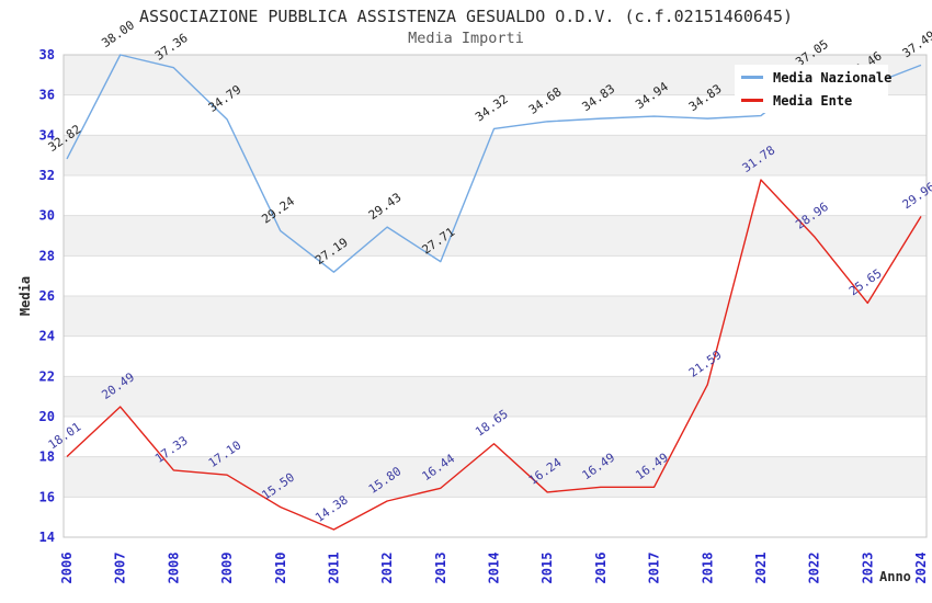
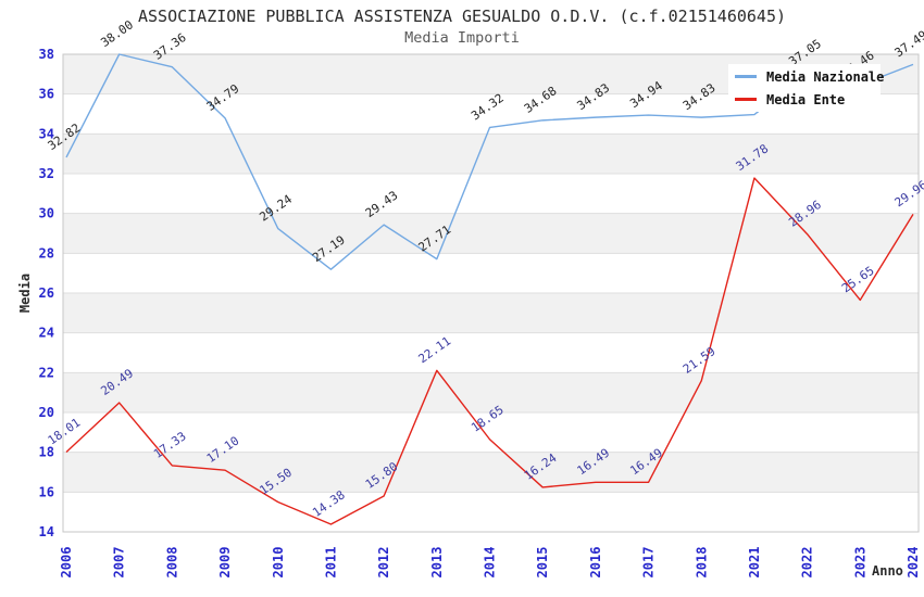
Media Ente/2013: 16.44 -> 22.11
